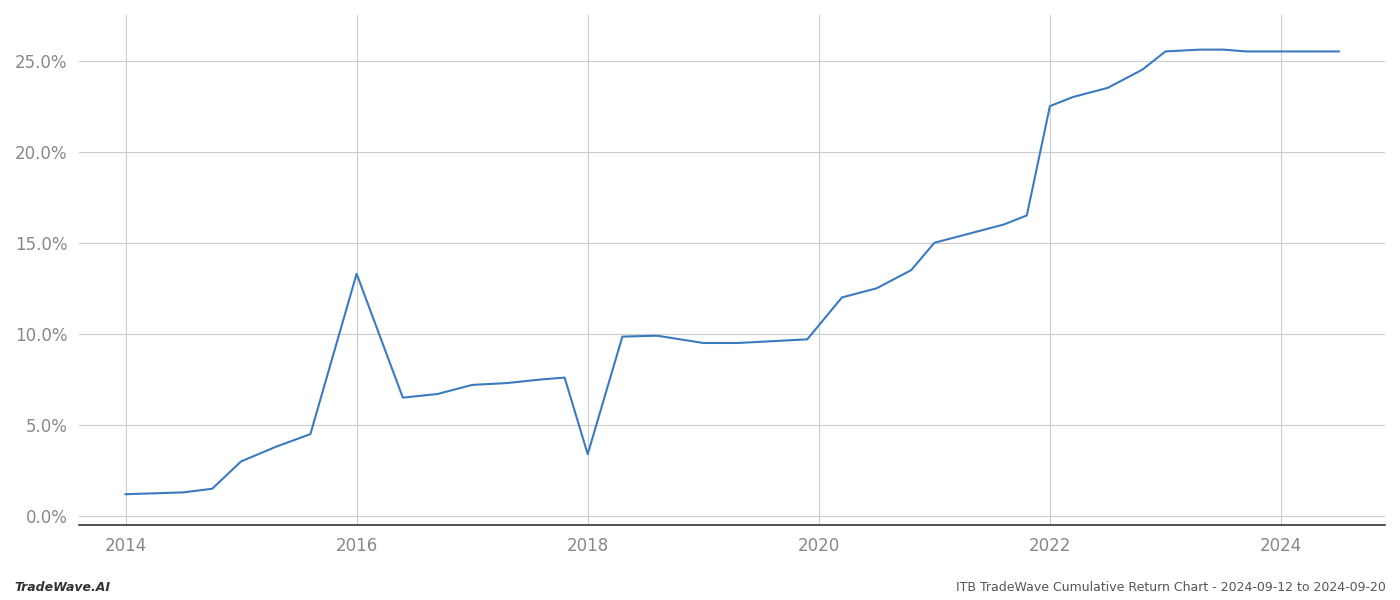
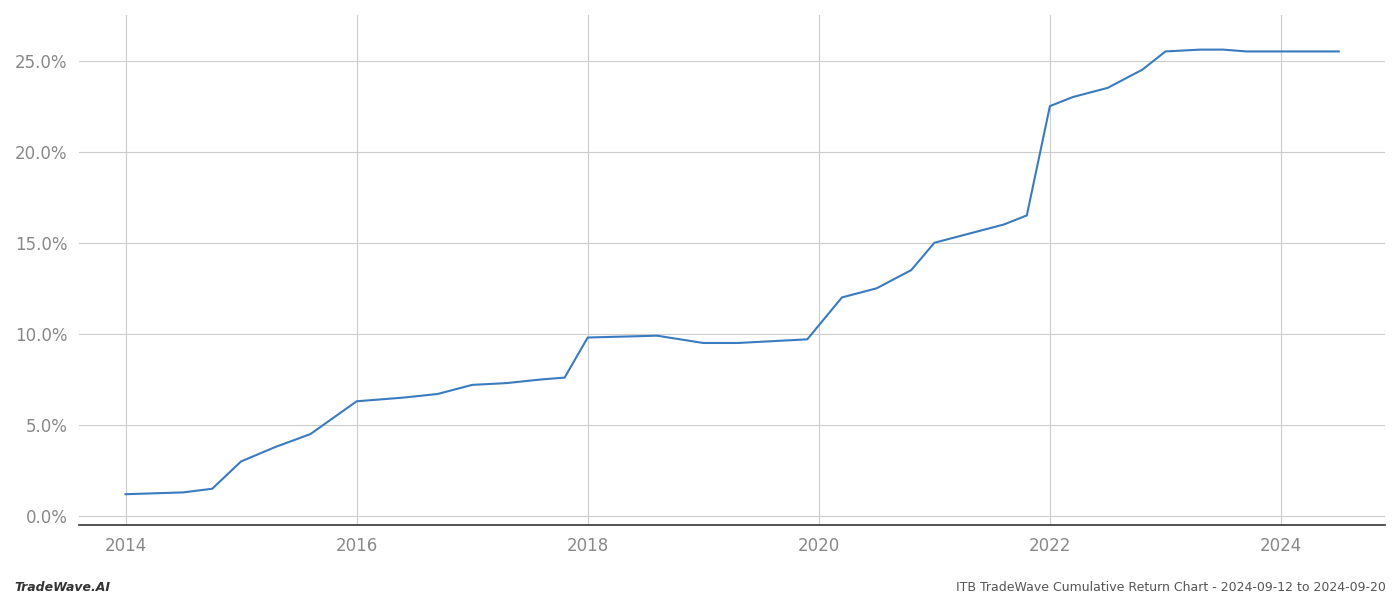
2016: 13.3% -> 6.3%
2018: 3.4% -> 9.8%
